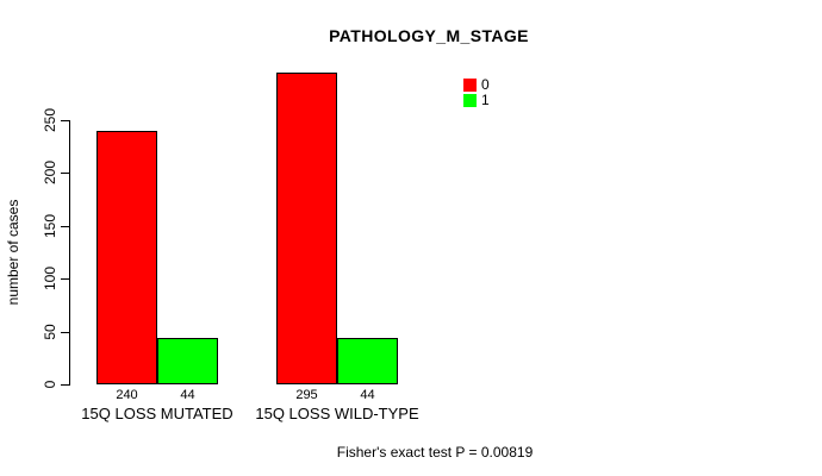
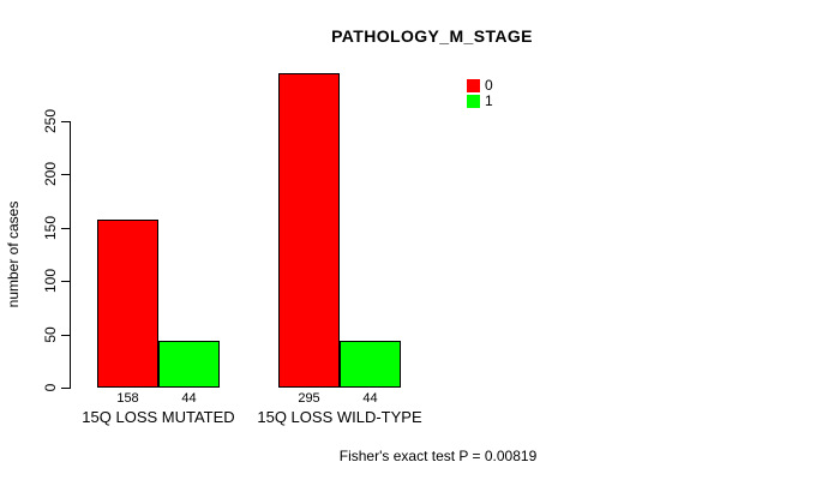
0/15Q LOSS MUTATED: 240 -> 158
